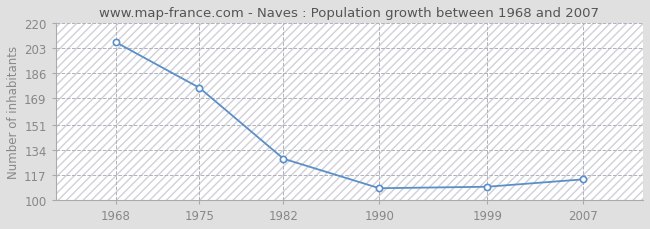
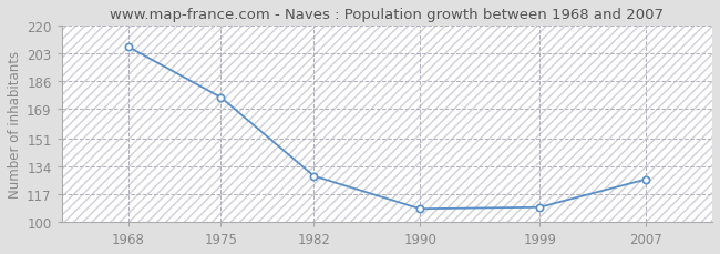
2007: 114 -> 126
